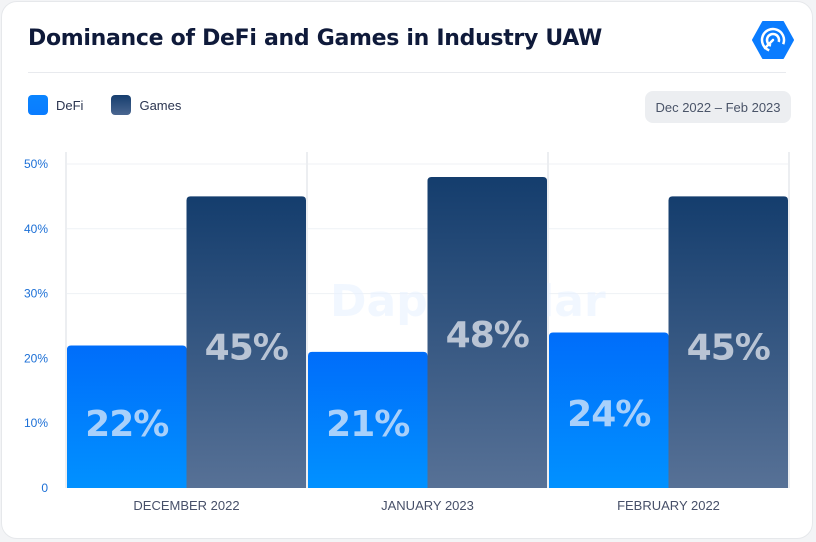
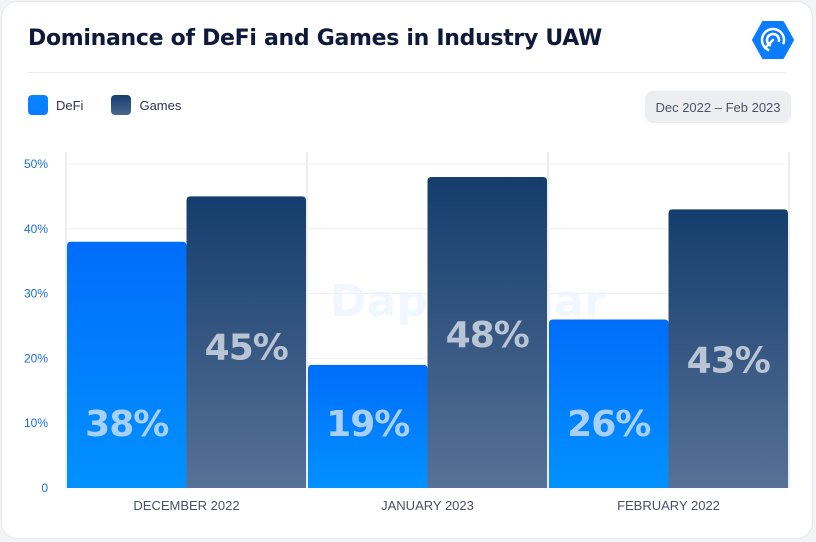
DeFi/DECEMBER 2022: 22% -> 38%
DeFi/JANUARY 2023: 21% -> 19%
DeFi/FEBRUARY 2022: 24% -> 26%
Games/FEBRUARY 2022: 45% -> 43%
